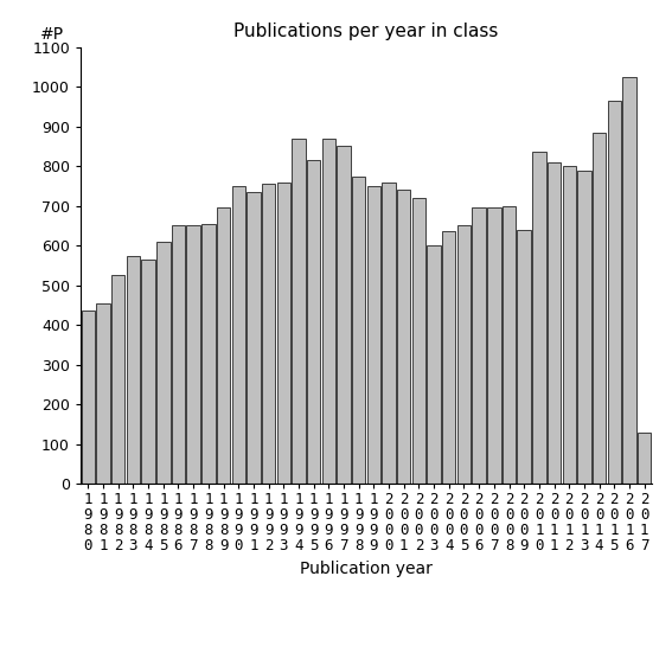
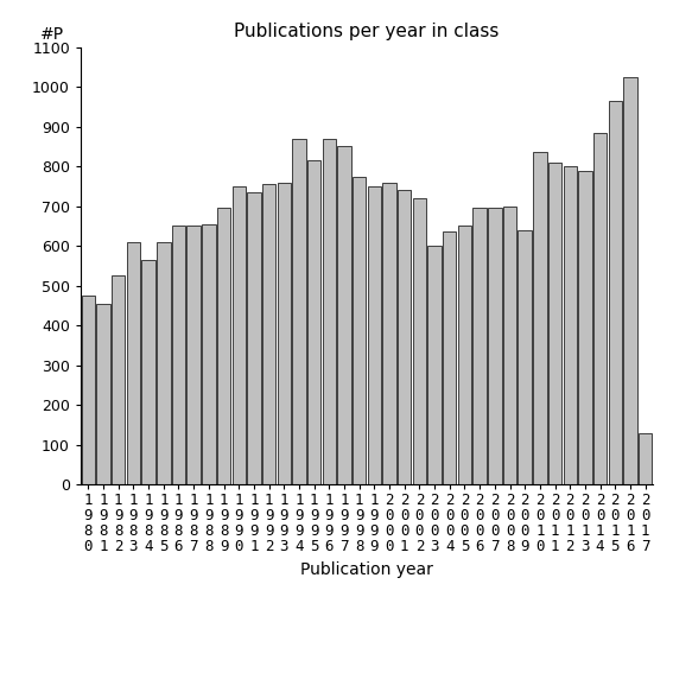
1 9 8 0: 435 -> 475
1 9 8 3: 575 -> 610
